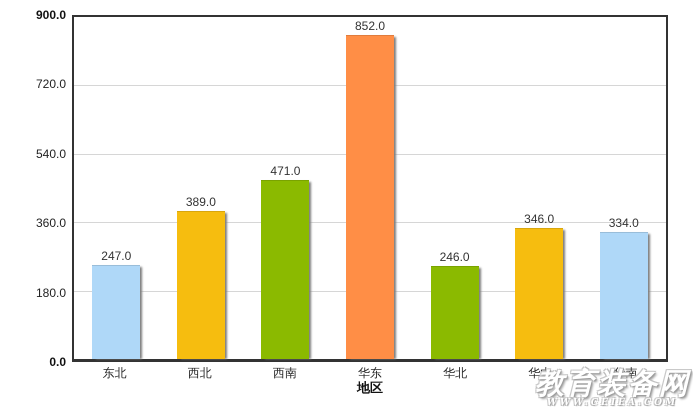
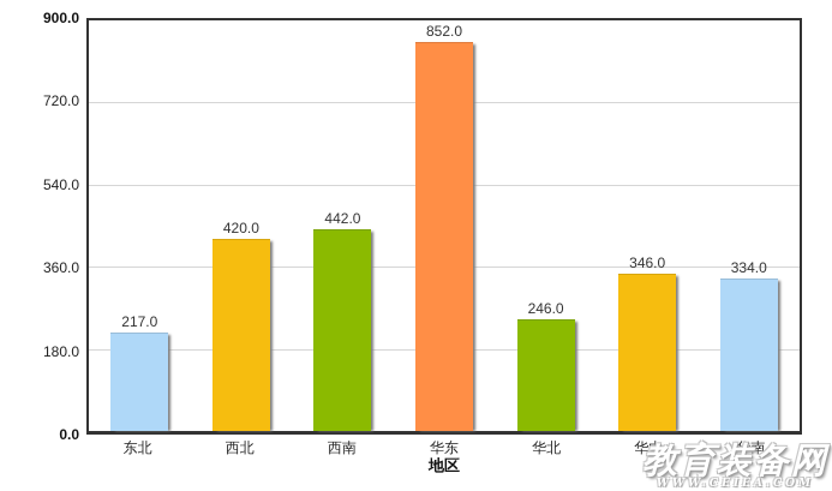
东北: 247.0 -> 217.0
西北: 389.0 -> 420.0
西南: 471.0 -> 442.0
